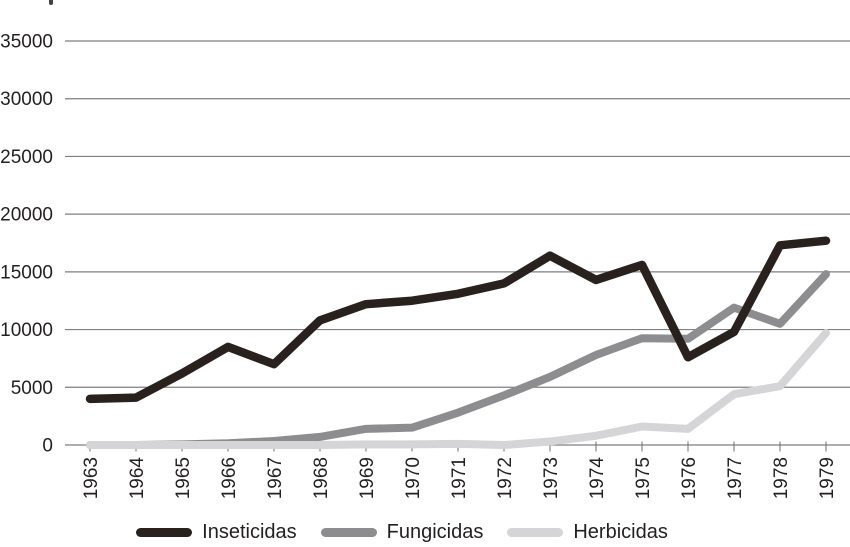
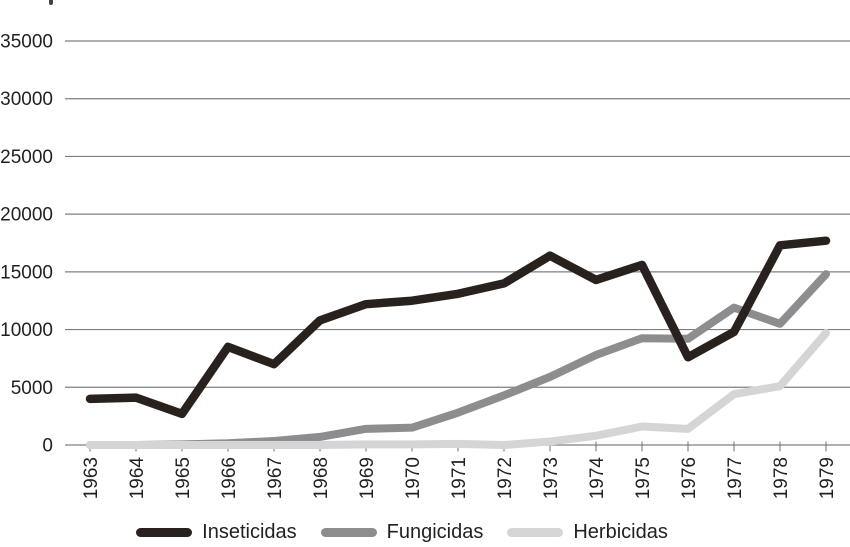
Inseticidas/1965: 6200 -> 2700
